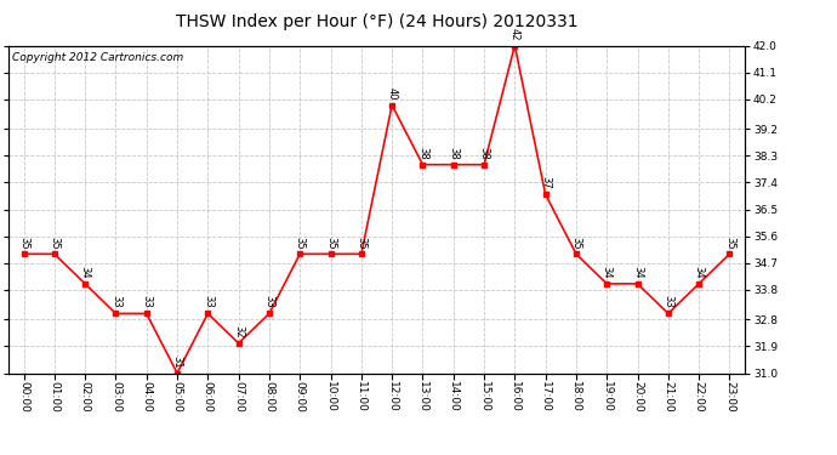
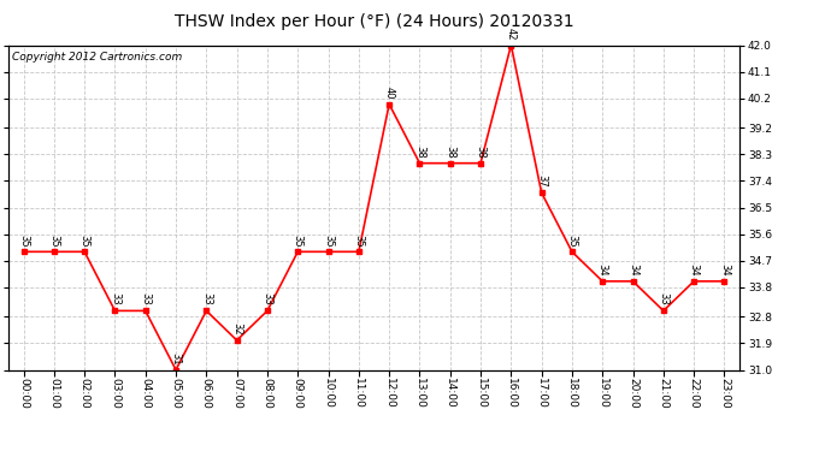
02:00: 34 -> 35
23:00: 35 -> 34
